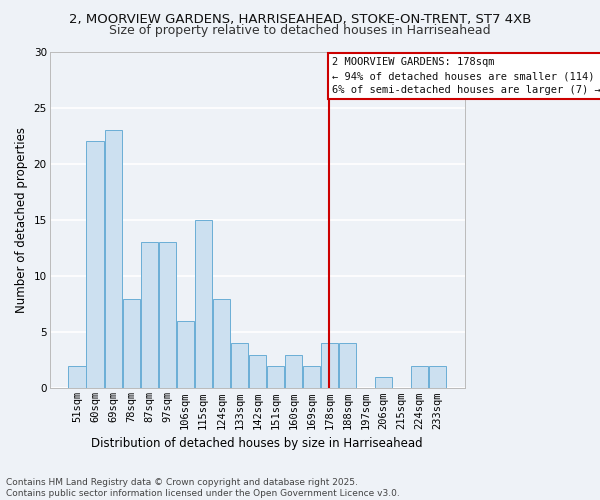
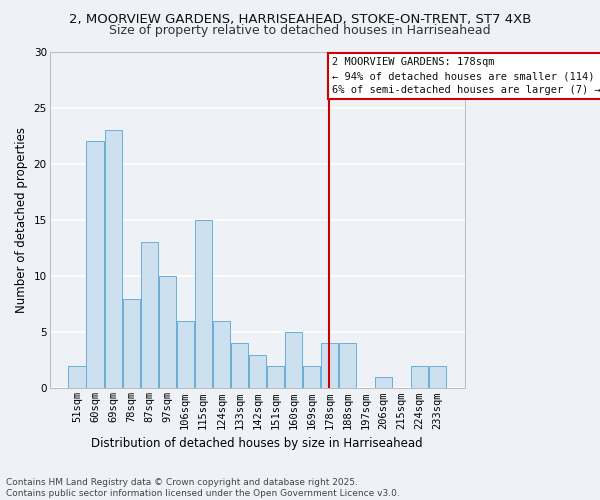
97sqm: 13 -> 10
124sqm: 8 -> 6
160sqm: 3 -> 5
